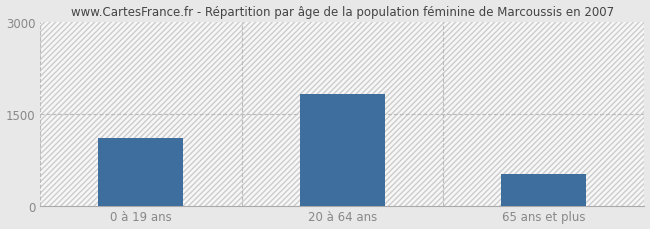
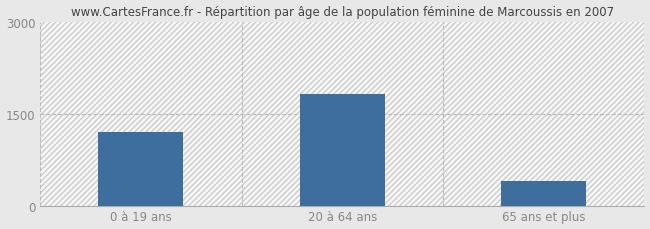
0 à 19 ans: 1100 -> 1200
65 ans et plus: 520 -> 400
